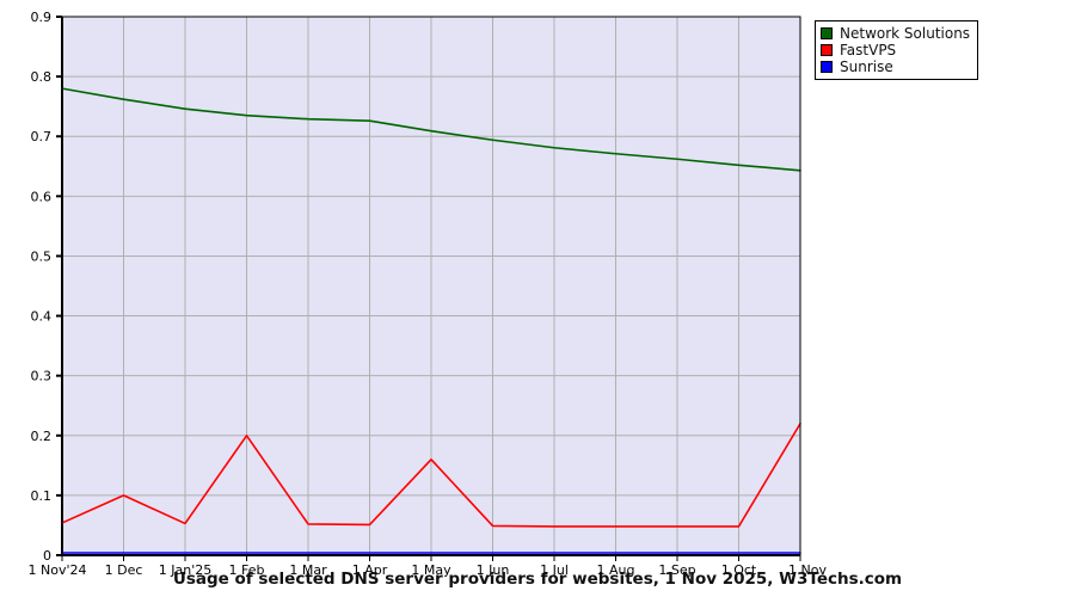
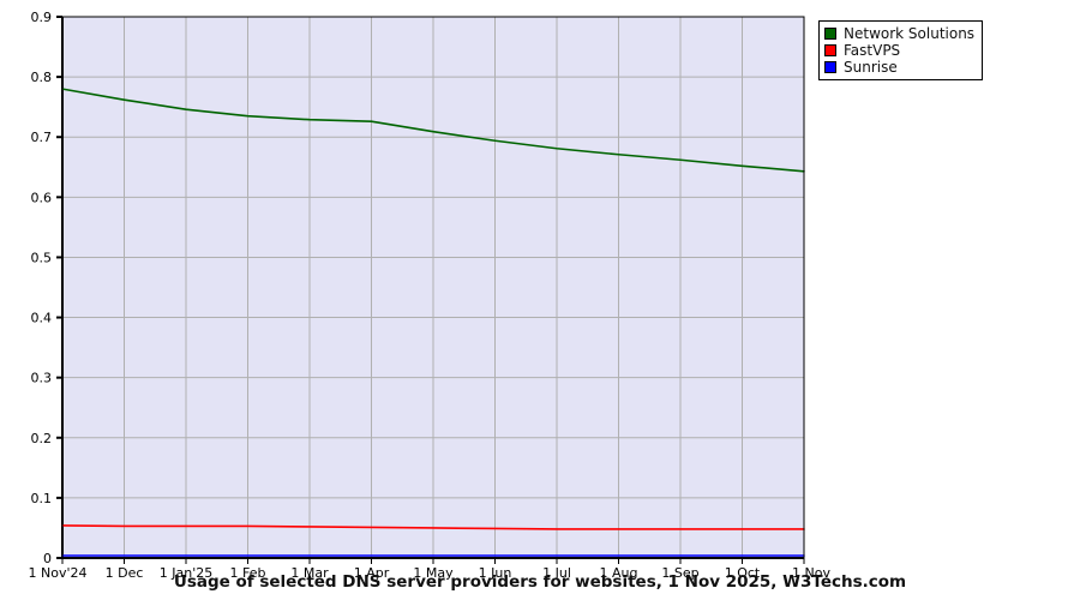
FastVPS/1 Dec: 0.10 -> 0.05
FastVPS/1 Feb: 0.20 -> 0.05
FastVPS/1 May: 0.16 -> 0.05
FastVPS/1 Nov: 0.22 -> 0.05
